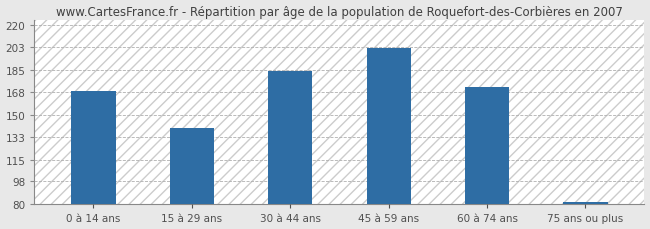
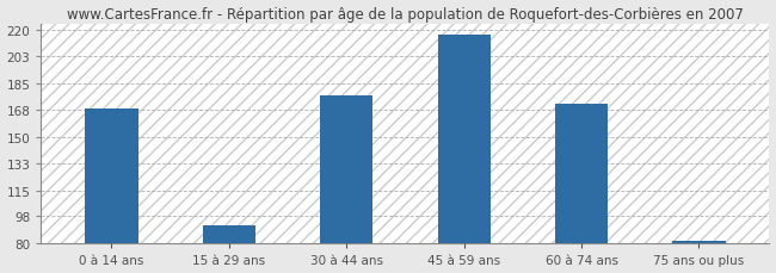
15 à 29 ans: 140 -> 92
30 à 44 ans: 184 -> 177
45 à 59 ans: 202 -> 217
